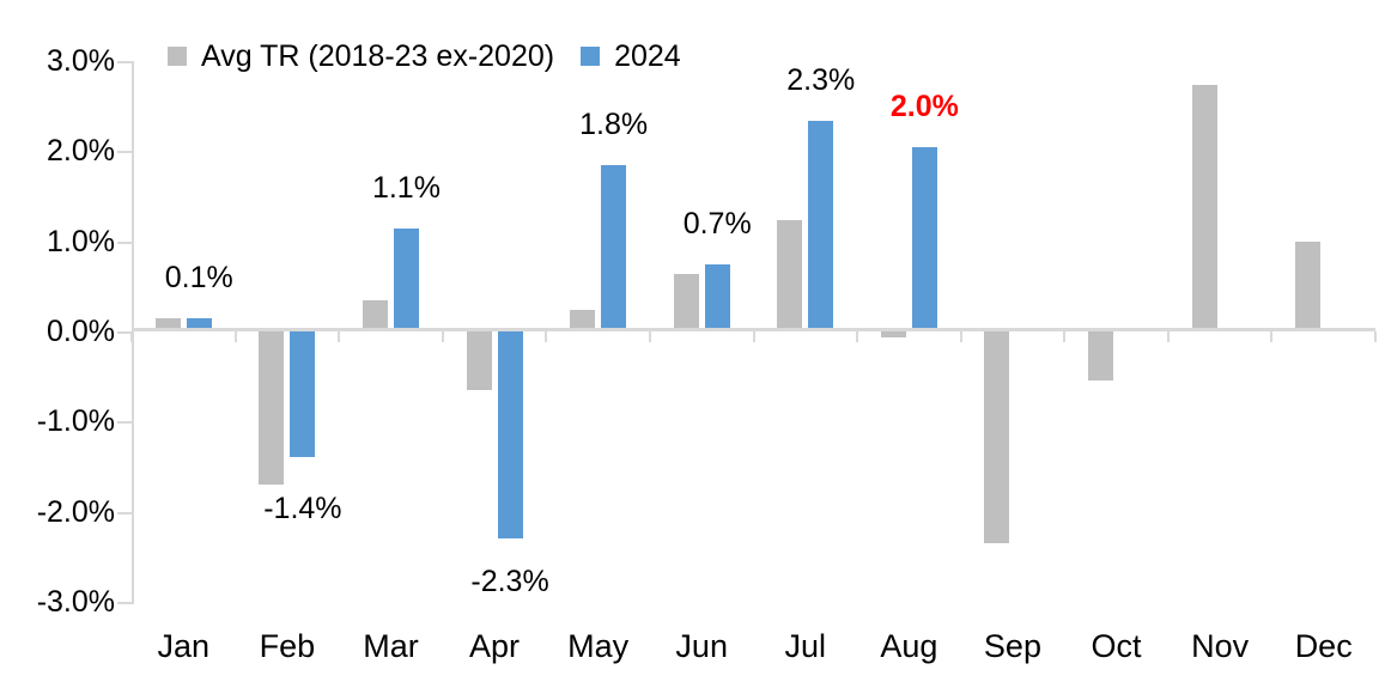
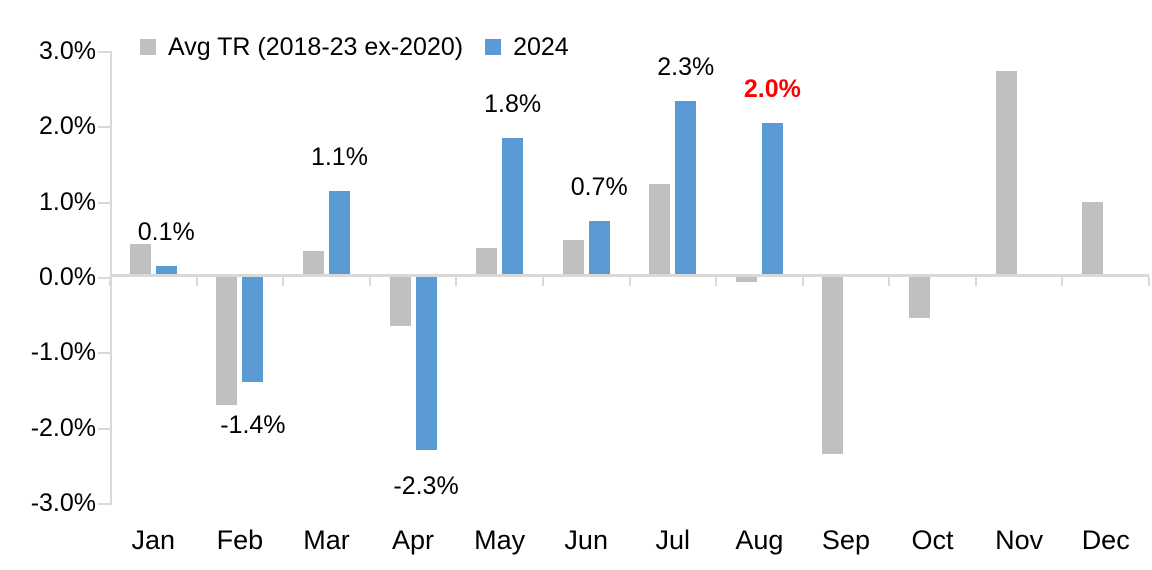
Avg TR (2018-23 ex-2020)/Jan: 0.1% -> 0.4%
Avg TR (2018-23 ex-2020)/May: 0.2% -> 0.3%
Avg TR (2018-23 ex-2020)/Jun: 0.6% -> 0.5%
